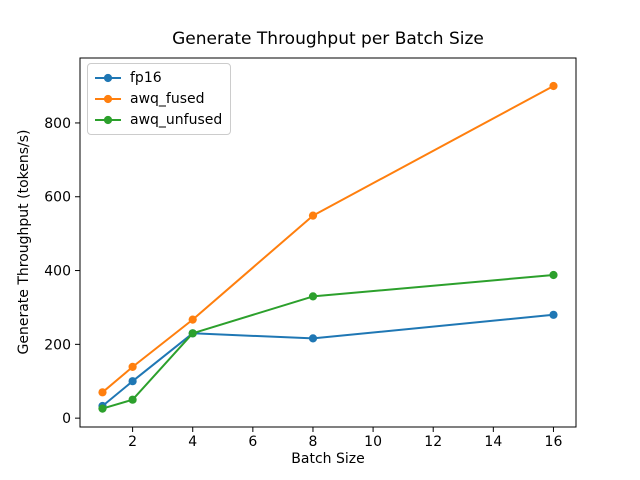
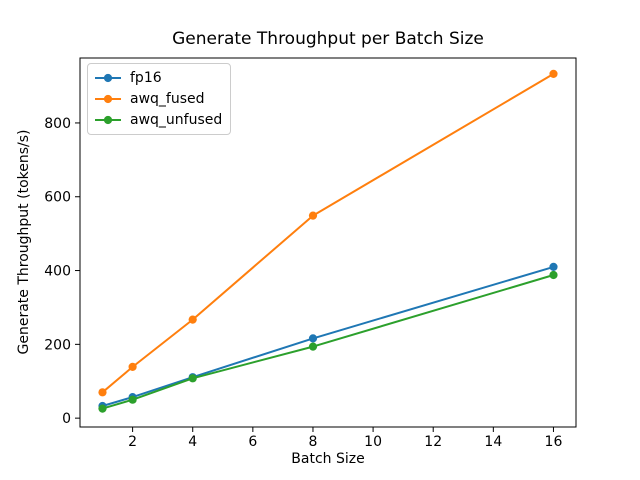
fp16/2: 100 -> 60
fp16/4: 230 -> 110
awq_unfused/4: 230 -> 110
awq_unfused/8: 330 -> 190
fp16/16: 280 -> 410
awq_fused/16: 900 -> 930
